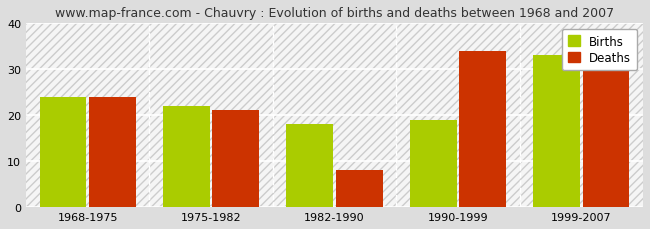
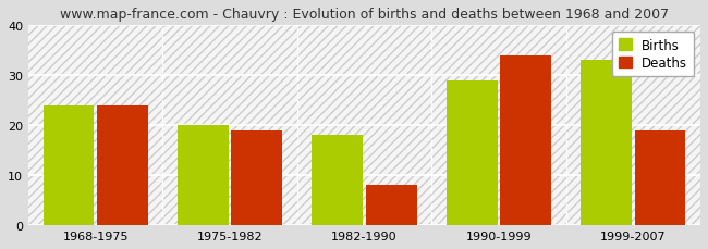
Births/1975-1982: 22 -> 20
Deaths/1975-1982: 21 -> 19
Births/1990-1999: 19 -> 29
Deaths/1999-2007: 30 -> 19
